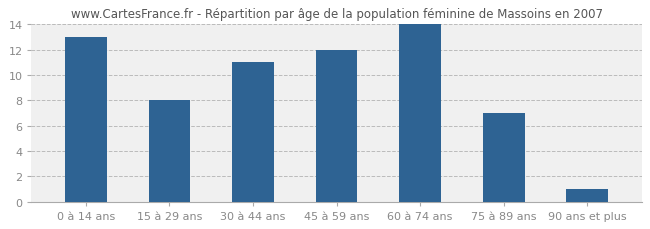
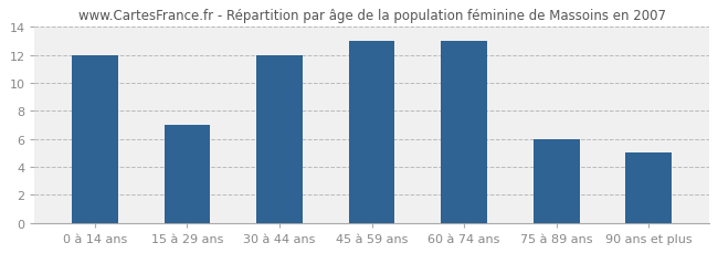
0 à 14 ans: 13 -> 12
15 à 29 ans: 8 -> 7
30 à 44 ans: 11 -> 12
45 à 59 ans: 12 -> 13
60 à 74 ans: 14 -> 13
75 à 89 ans: 7 -> 6
90 ans et plus: 1 -> 5
